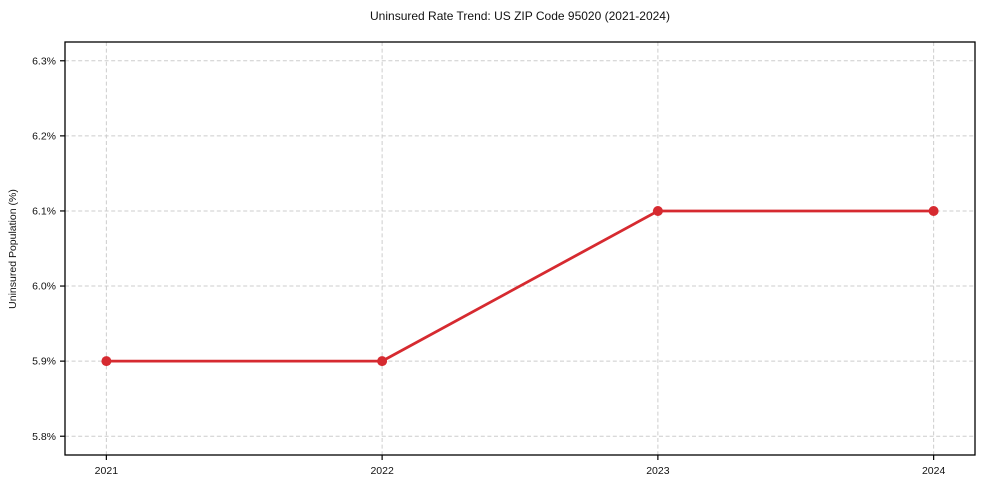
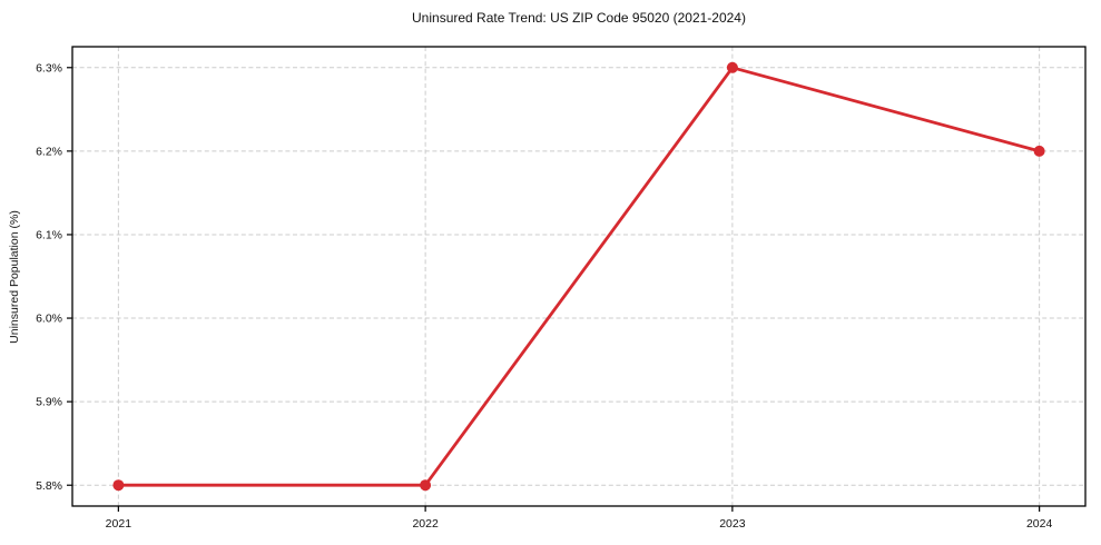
2021: 5.9% -> 5.8%
2022: 5.9% -> 5.8%
2023: 6.1% -> 6.3%
2024: 6.1% -> 6.2%
